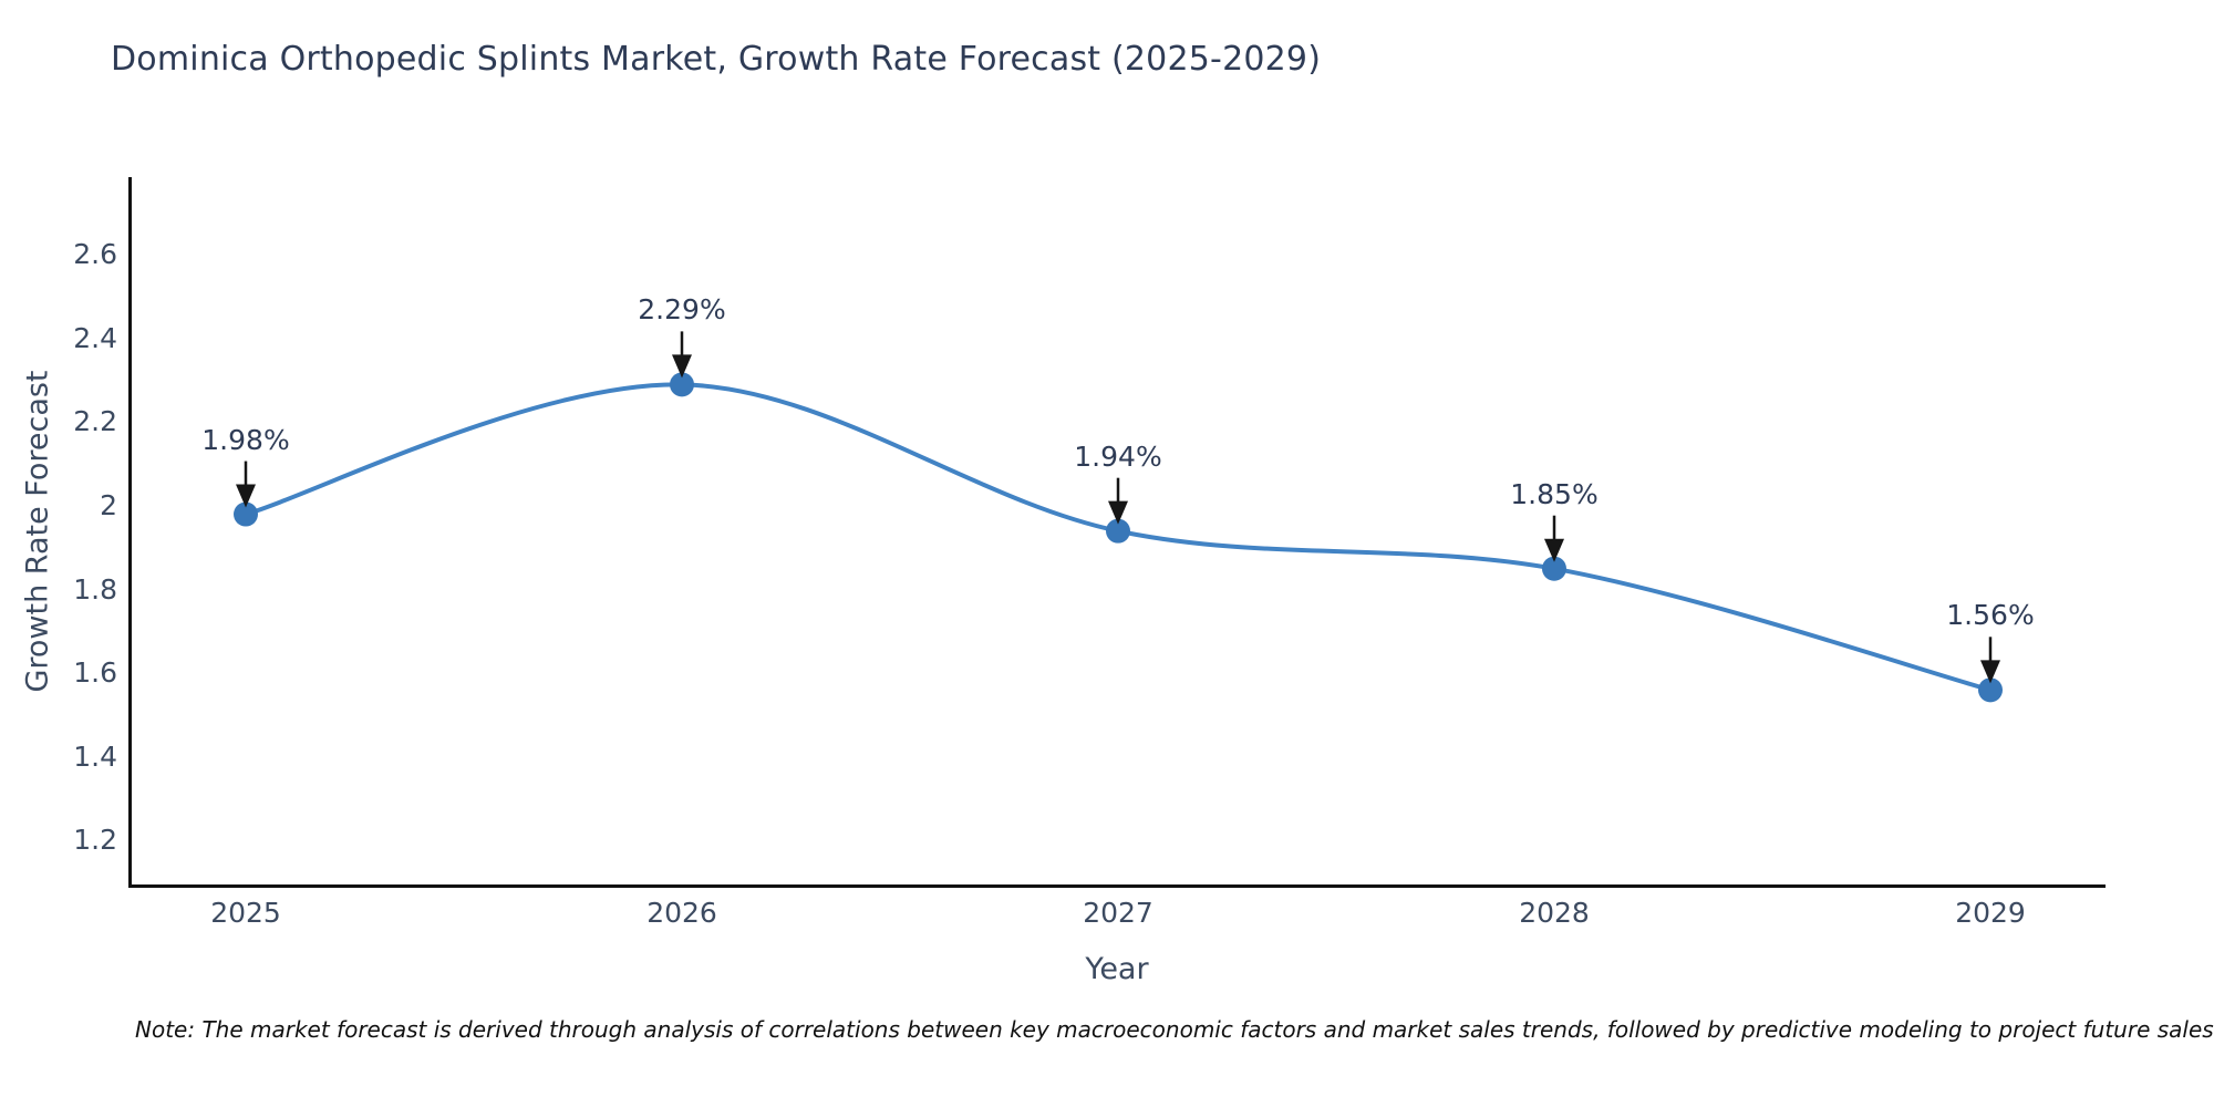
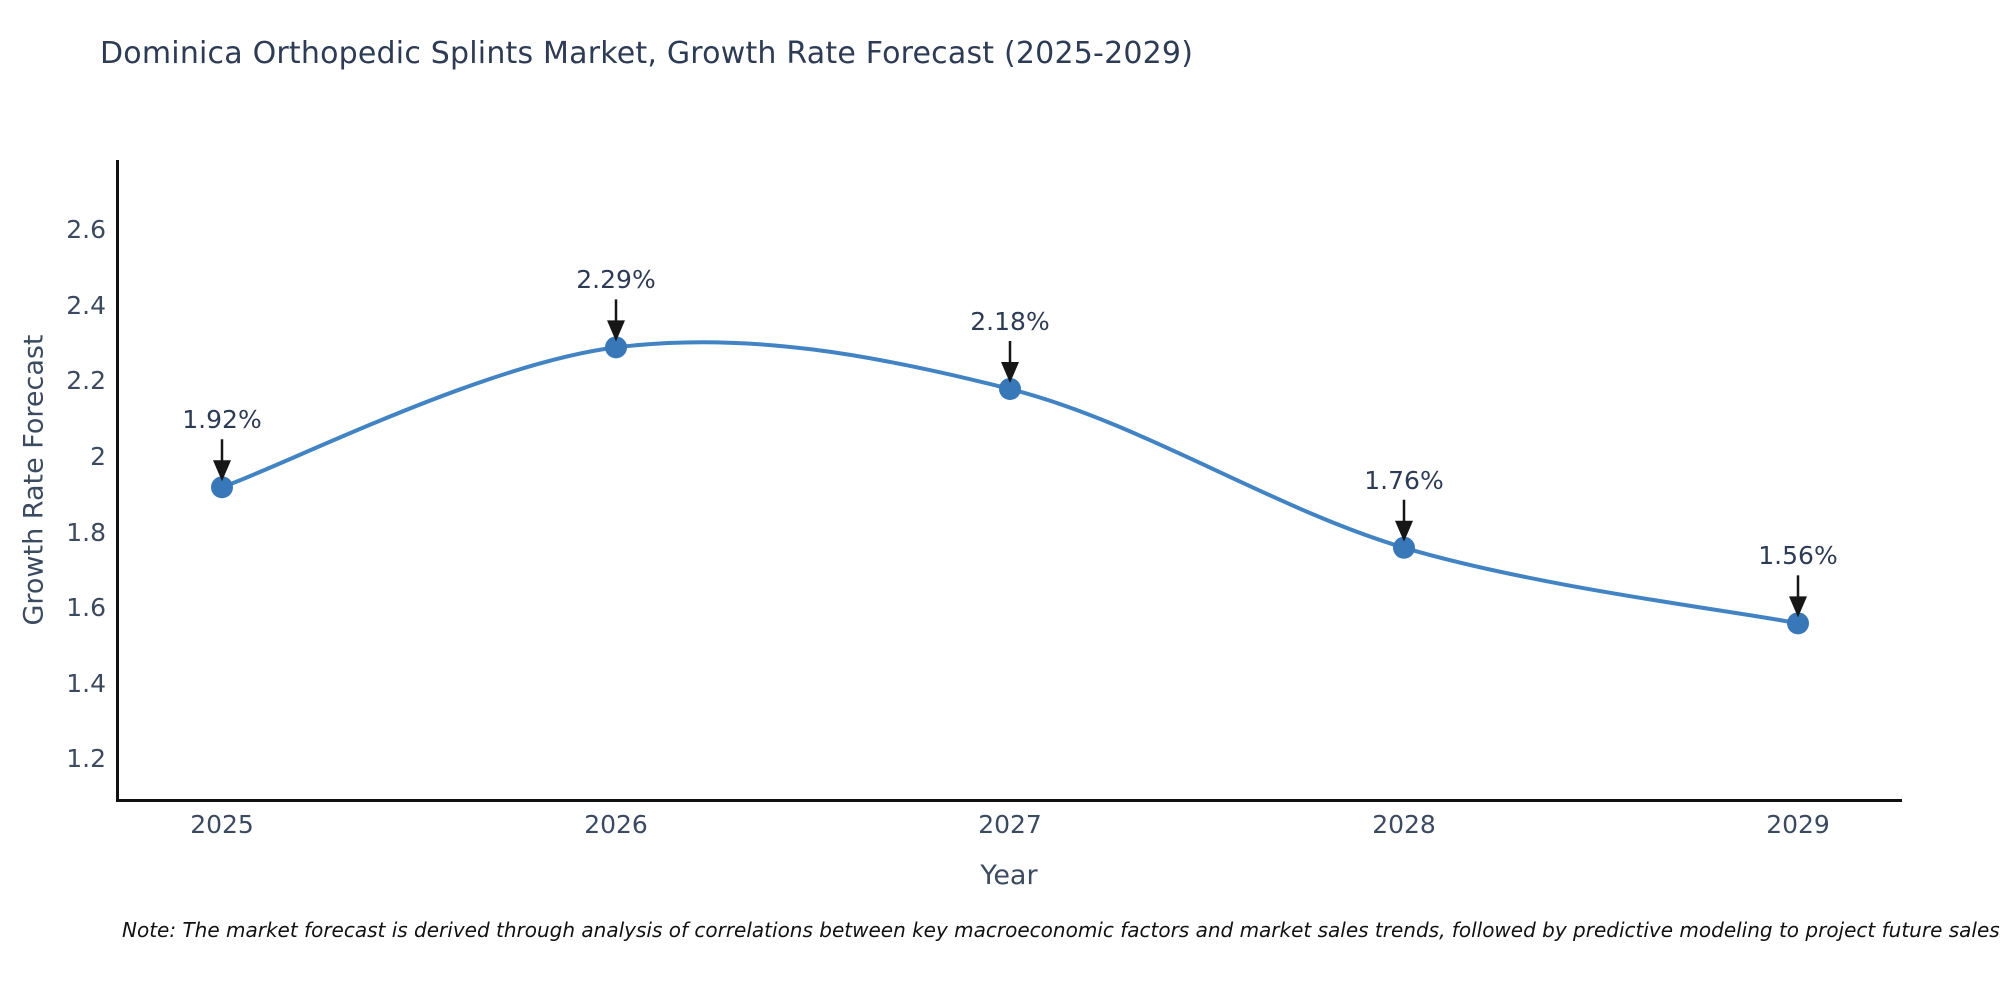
2025: 1.98% -> 1.92%
2027: 1.94% -> 2.18%
2028: 1.85% -> 1.76%
